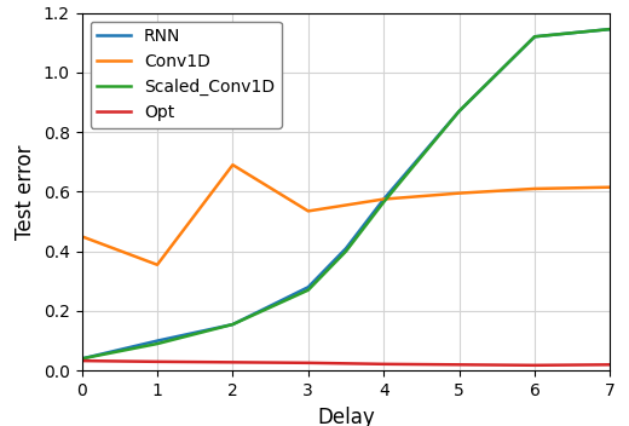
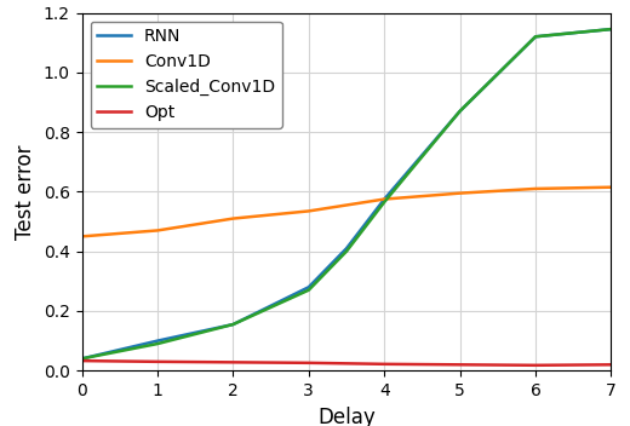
Conv1D/1: 0.355 -> 0.470
Conv1D/2: 0.690 -> 0.510
